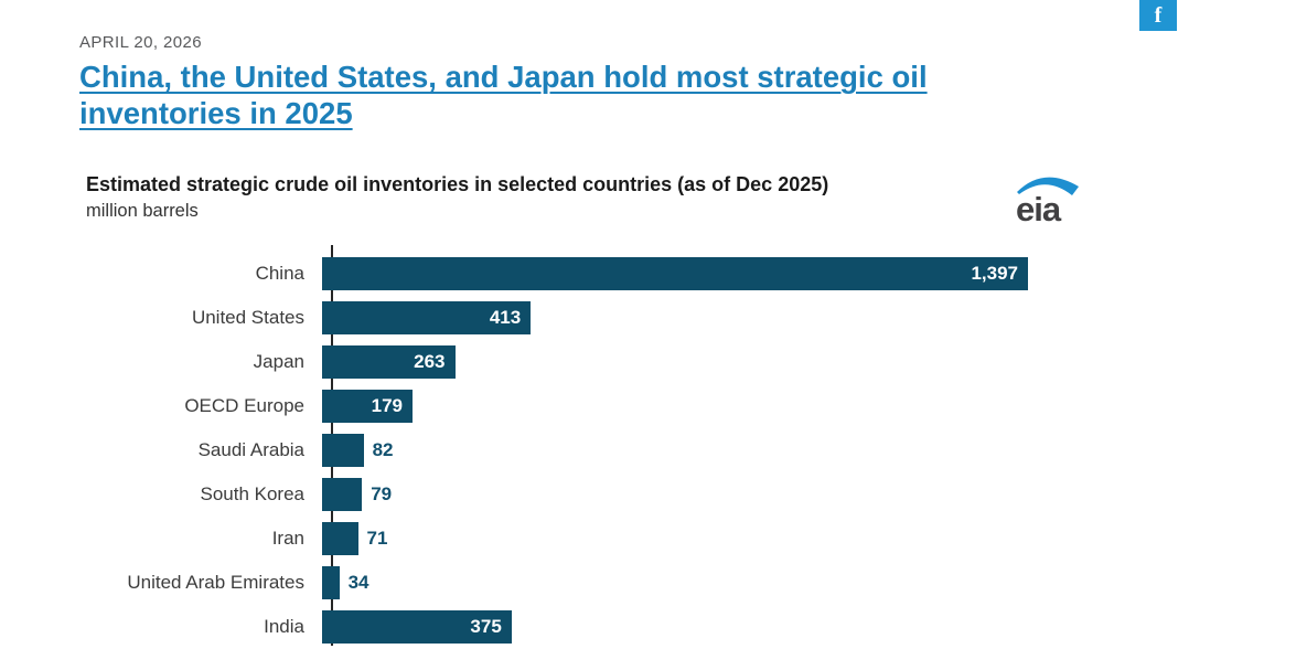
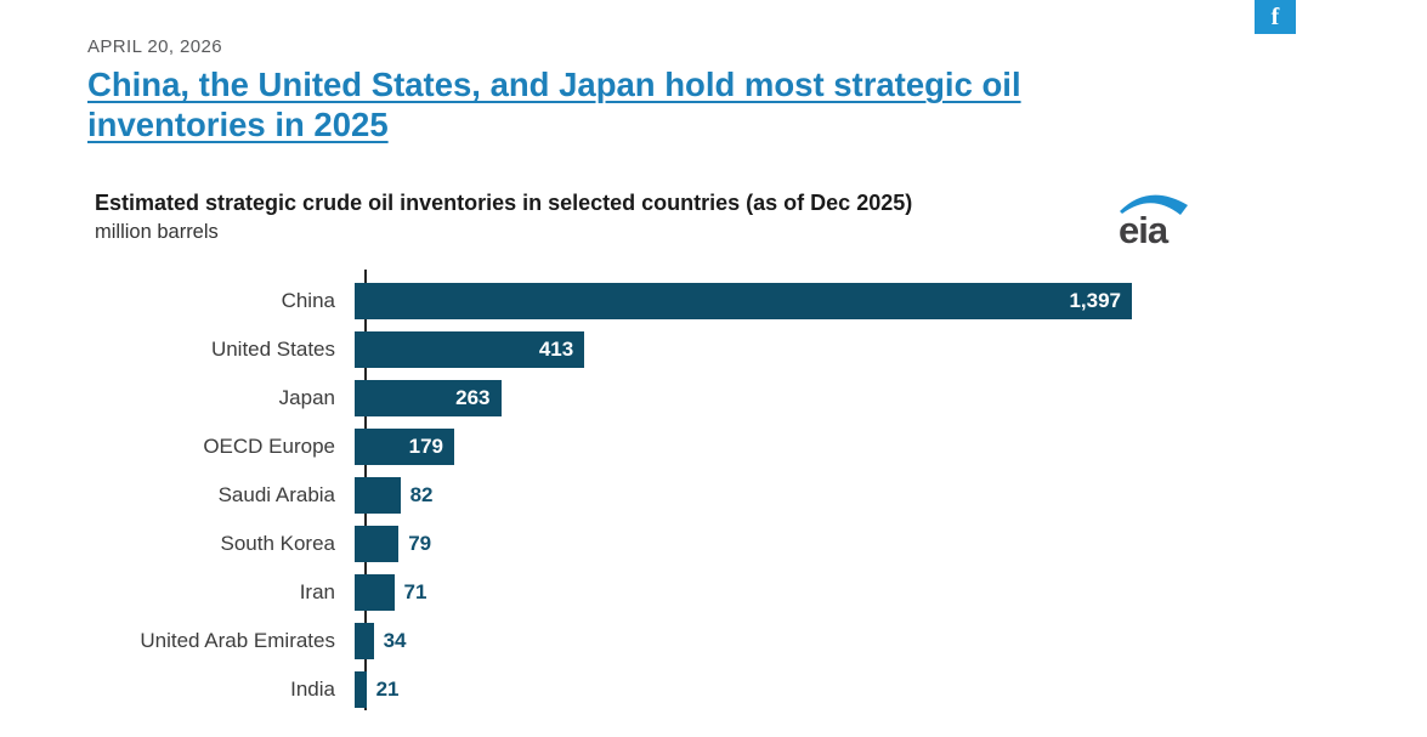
India: 375 -> 21
